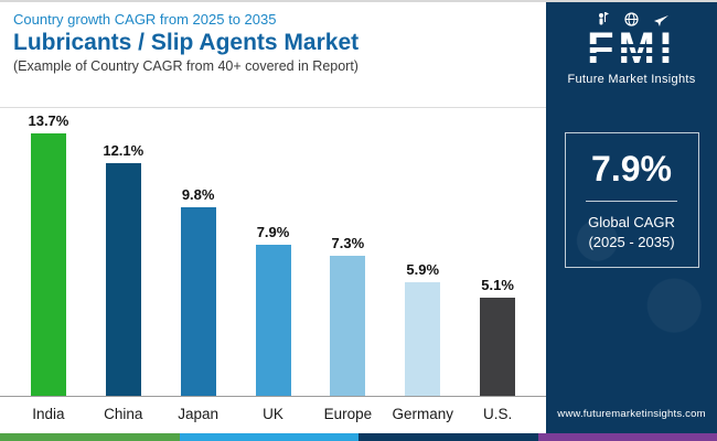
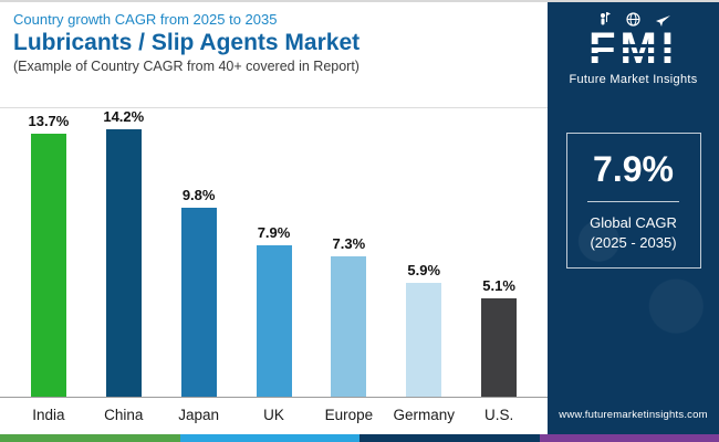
China: 12.1% -> 14.2%
